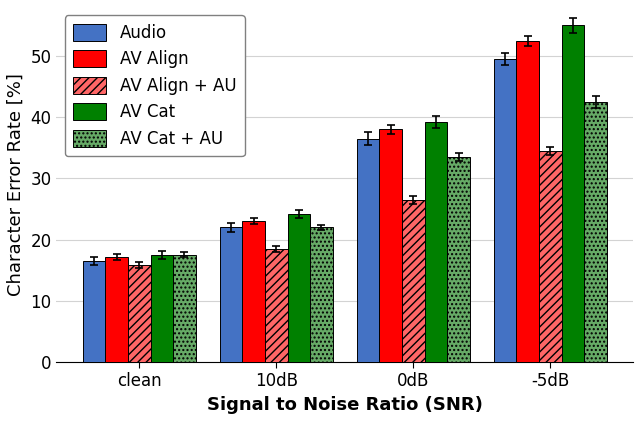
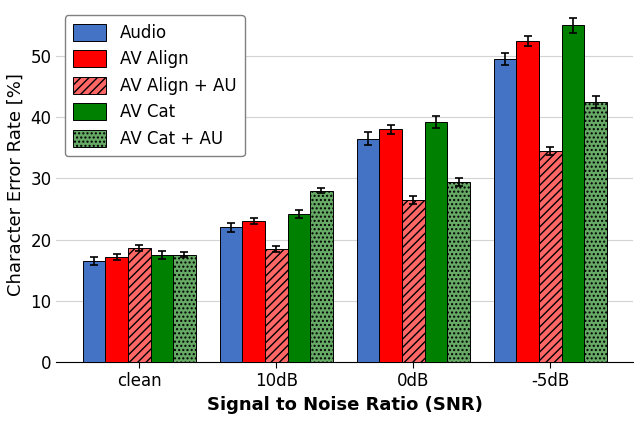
AV Align + AU/clean: 15.8 -> 18.6
AV Cat + AU/10dB: 22.0 -> 28.0
AV Cat + AU/0dB: 33.5 -> 29.4
